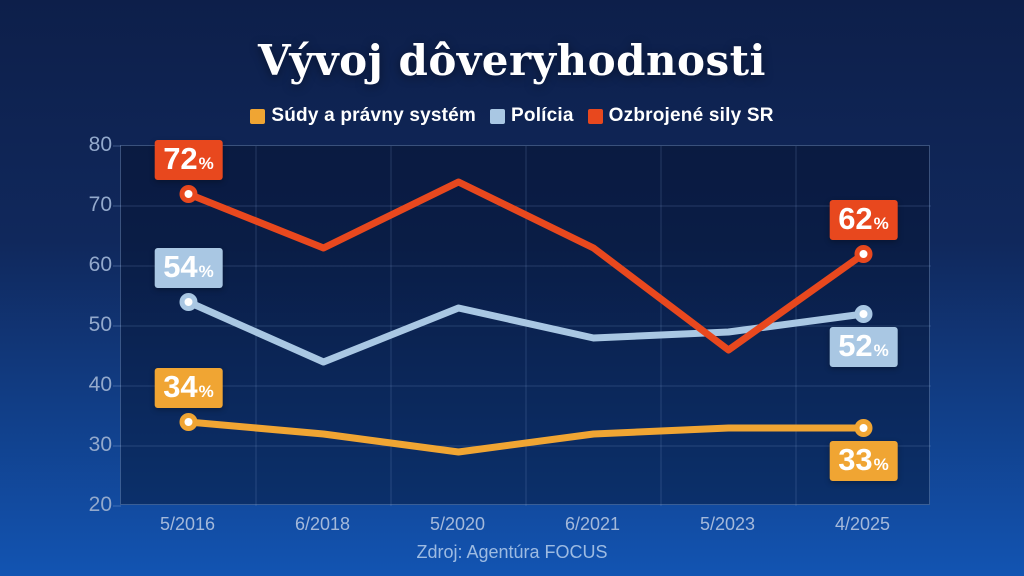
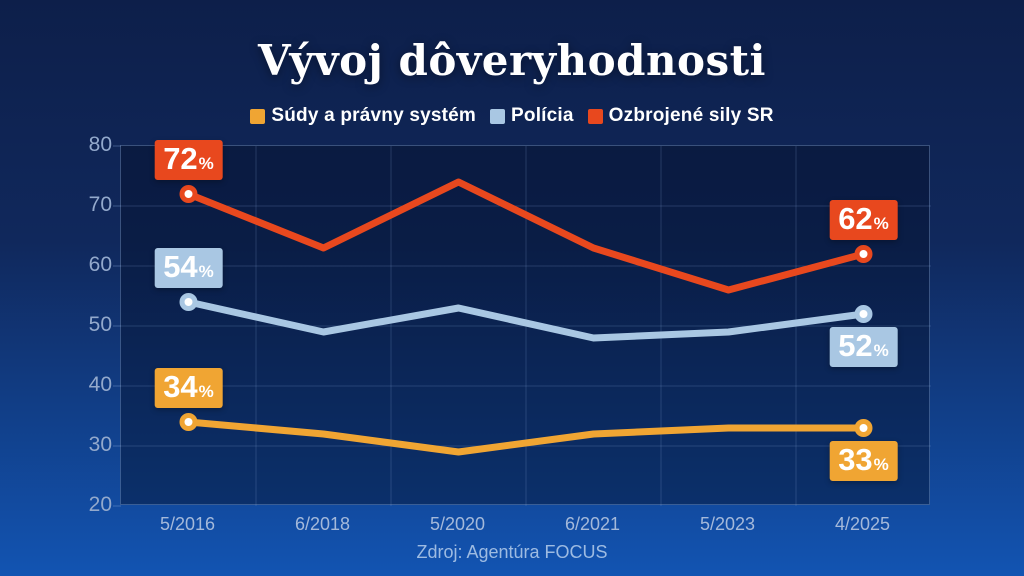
Polícia/6/2018: 44 -> 49
Ozbrojené sily SR/5/2023: 46 -> 56
